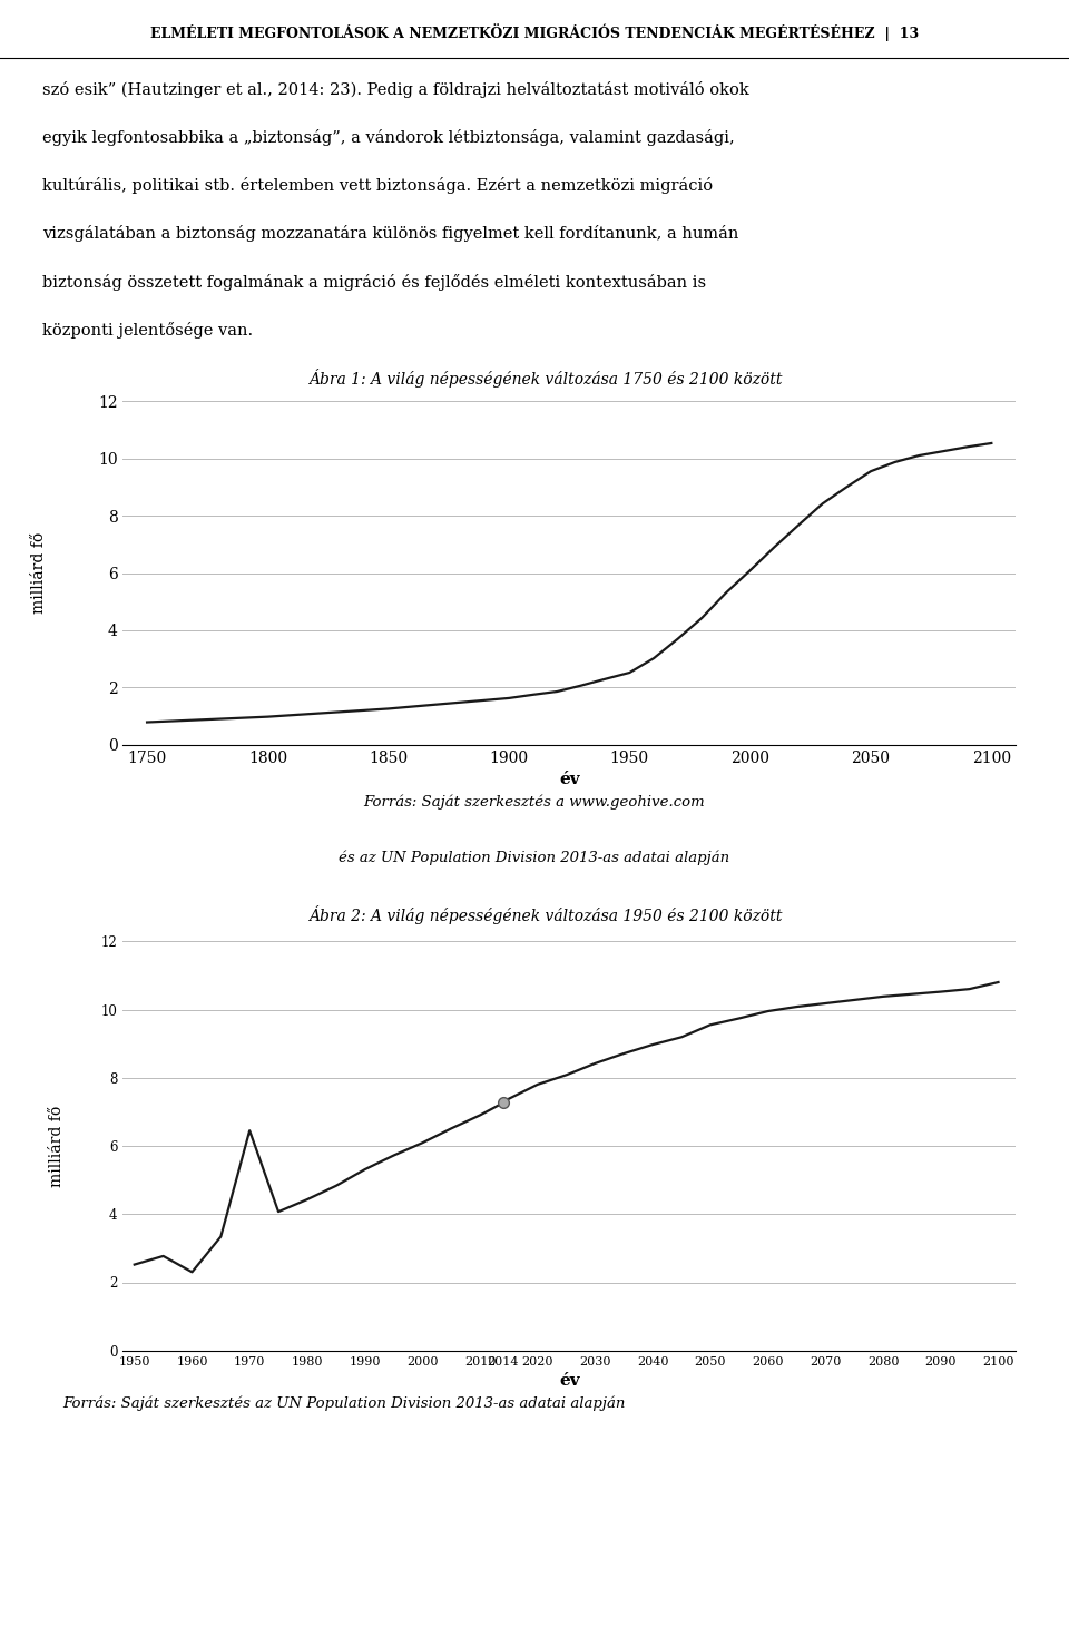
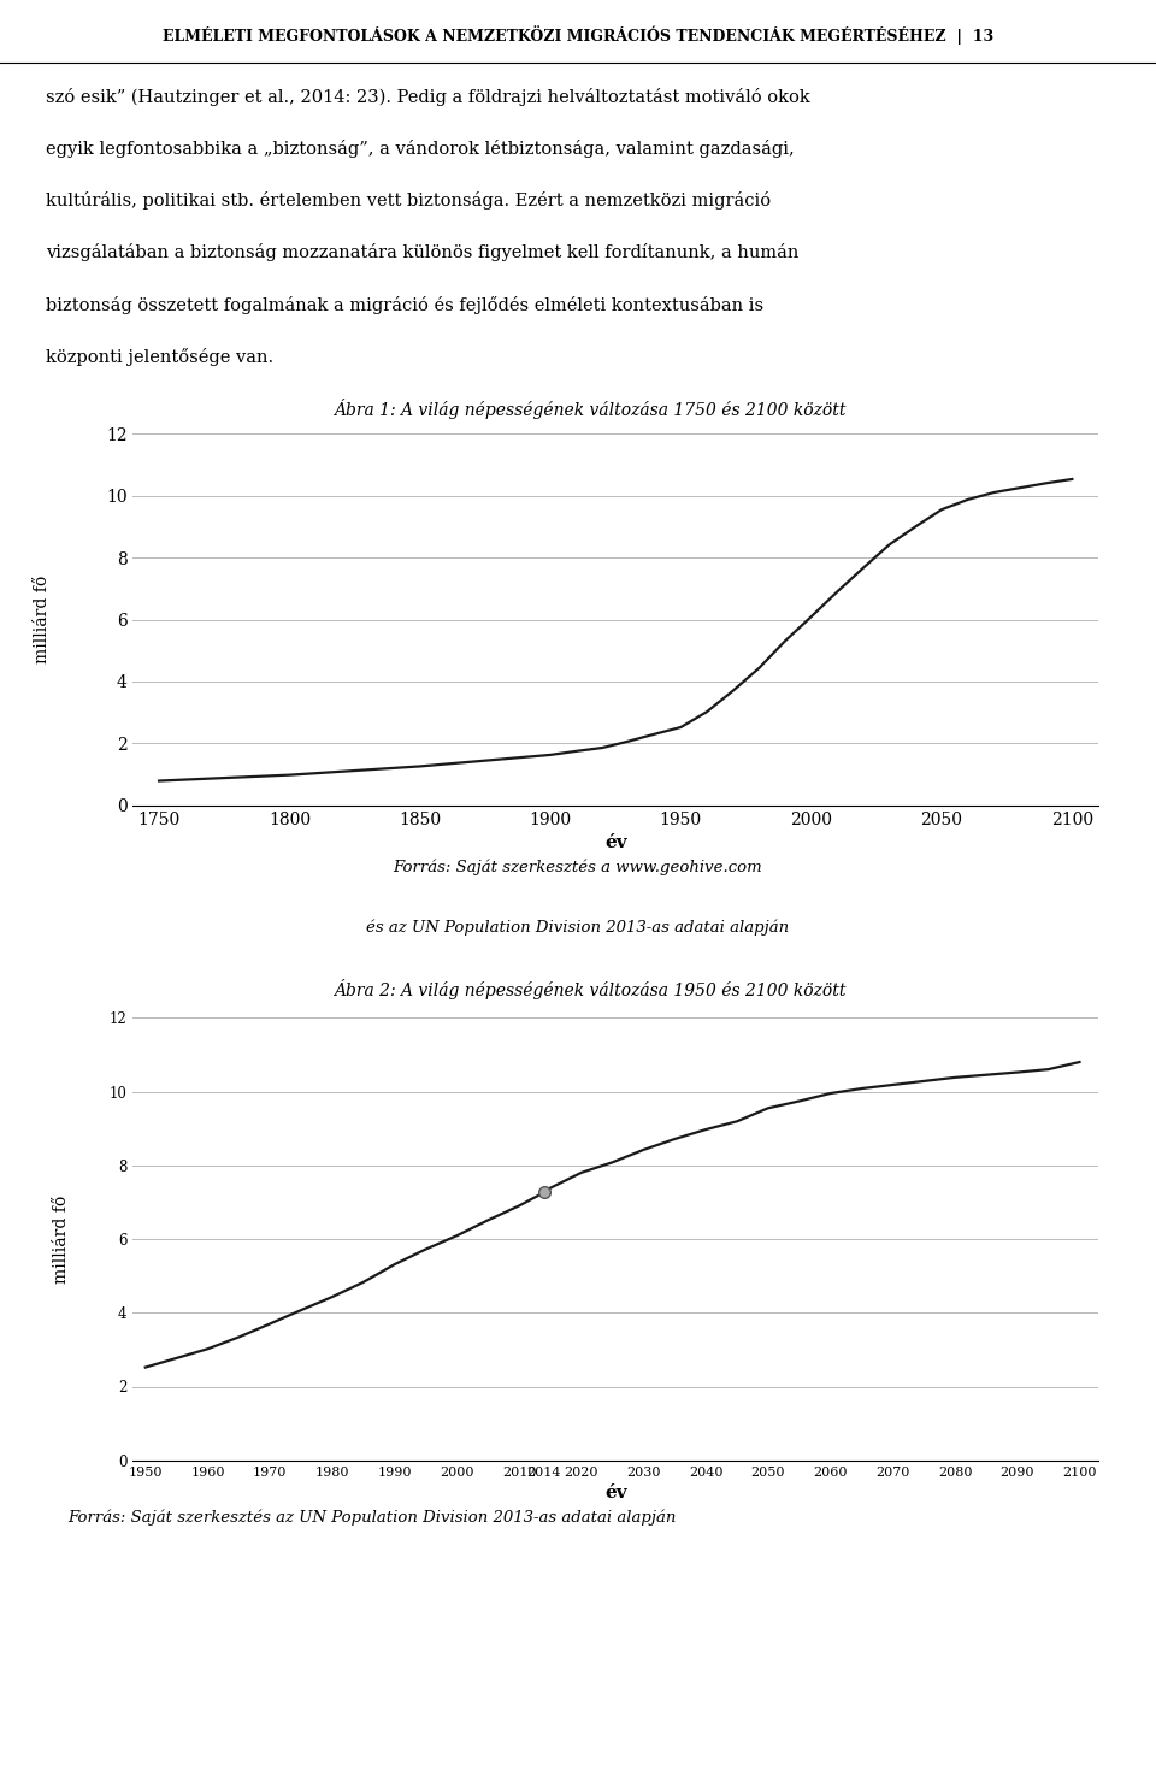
1960: 2.30 -> 3.02
1970: 6.45 -> 3.70
